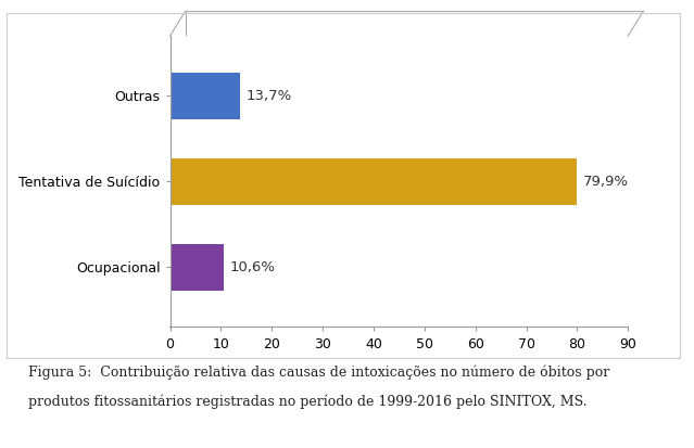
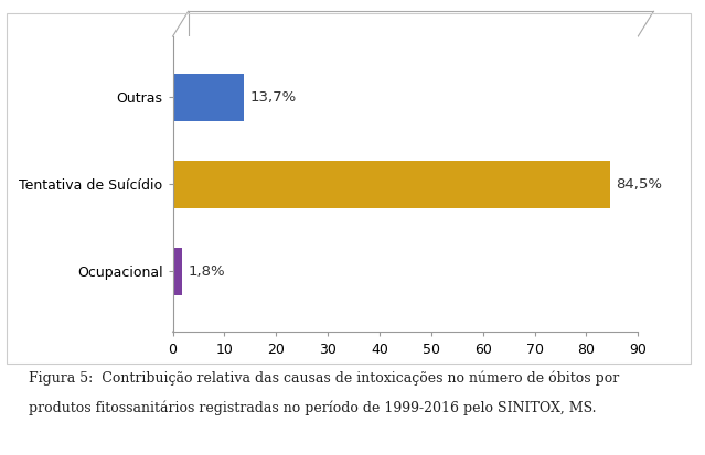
Tentativa de Suícídio: 79,9% -> 84,5%
Ocupacional: 10,6% -> 1,8%
